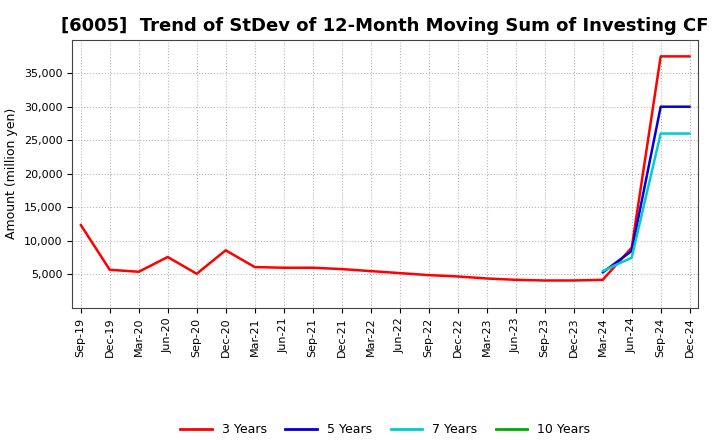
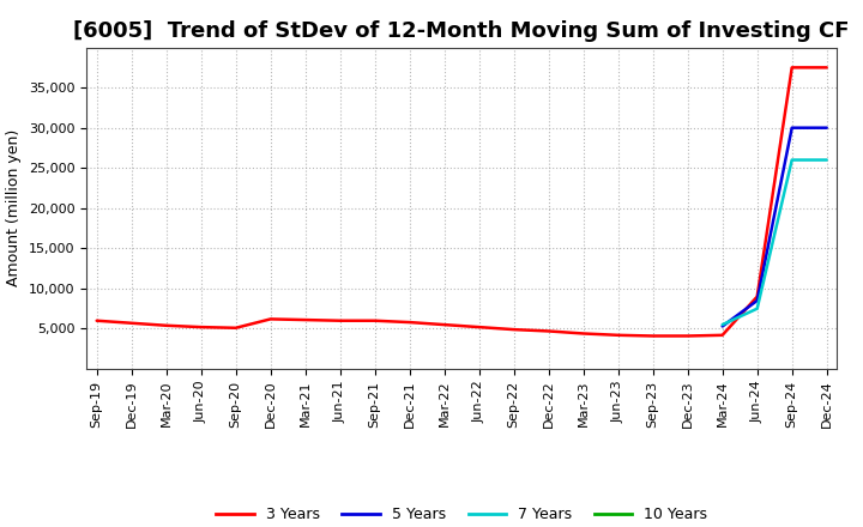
3 Years/Sep-19: 12,400 -> 6,000
3 Years/Jun-20: 7,600 -> 5,200
3 Years/Dec-20: 8,600 -> 6,200
